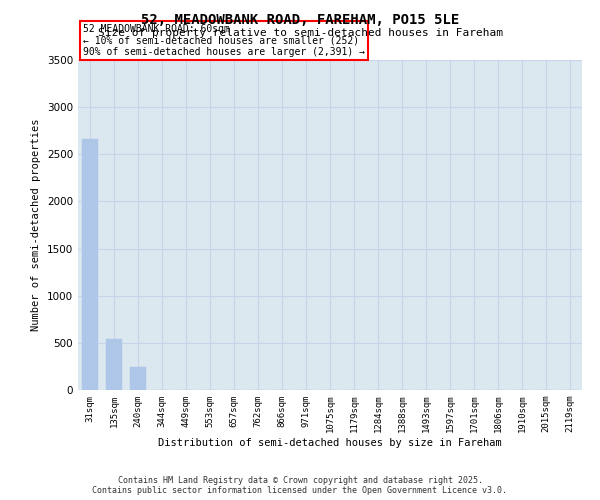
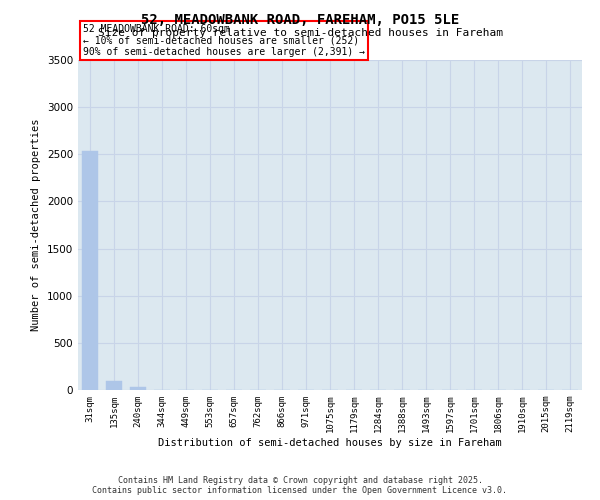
31sqm: 2660 -> 2530
135sqm: 540 -> 100
240sqm: 240 -> 30
